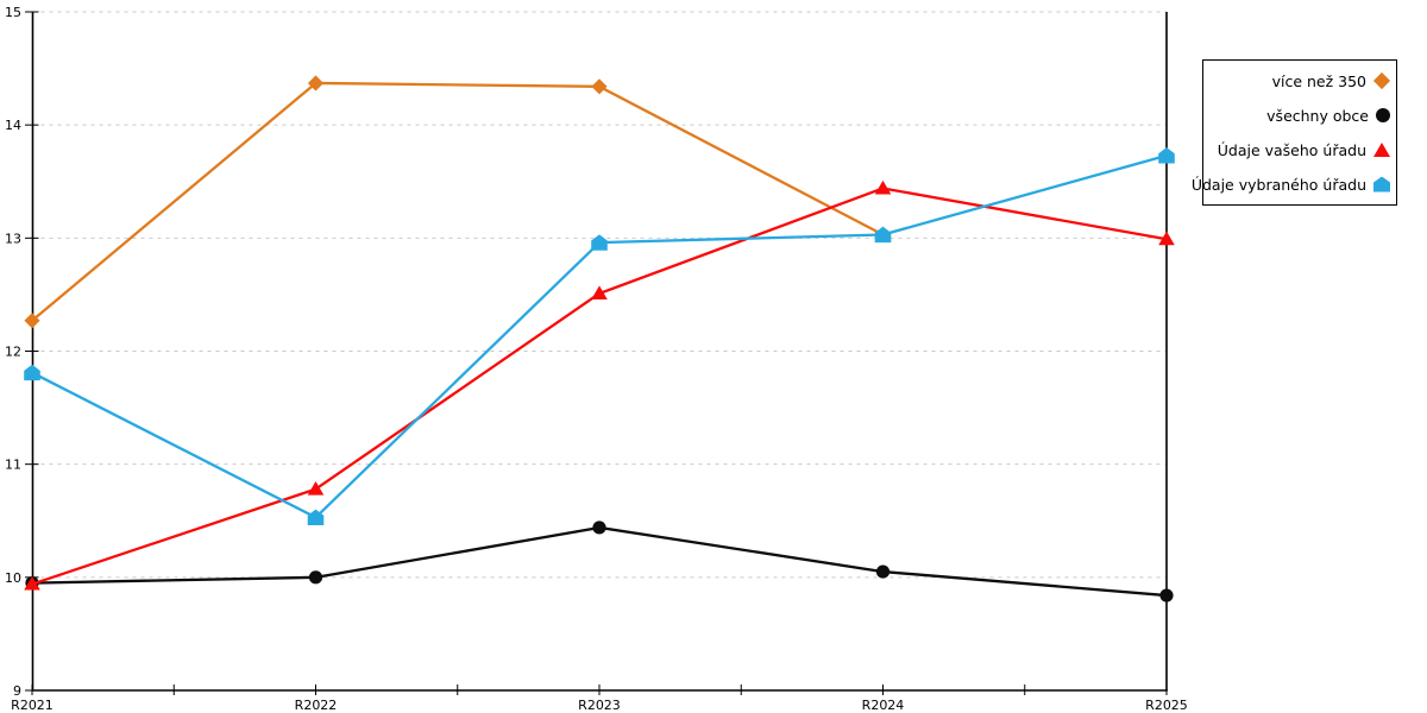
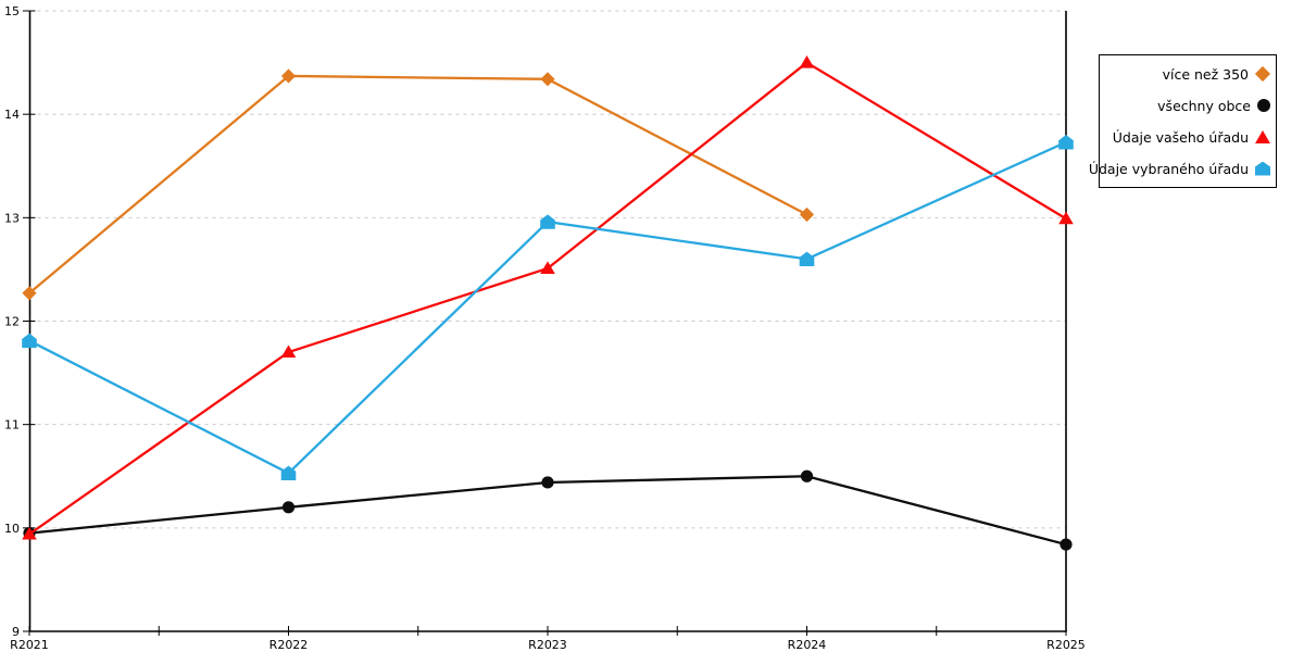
všechny obce/R2022: 10.0 -> 10.2
Údaje vašeho úřadu/R2022: 10.8 -> 11.7
všechny obce/R2024: 10.1 -> 10.5
Údaje vašeho úřadu/R2024: 13.4 -> 14.5
Údaje vybraného úřadu/R2024: 13.0 -> 12.6
